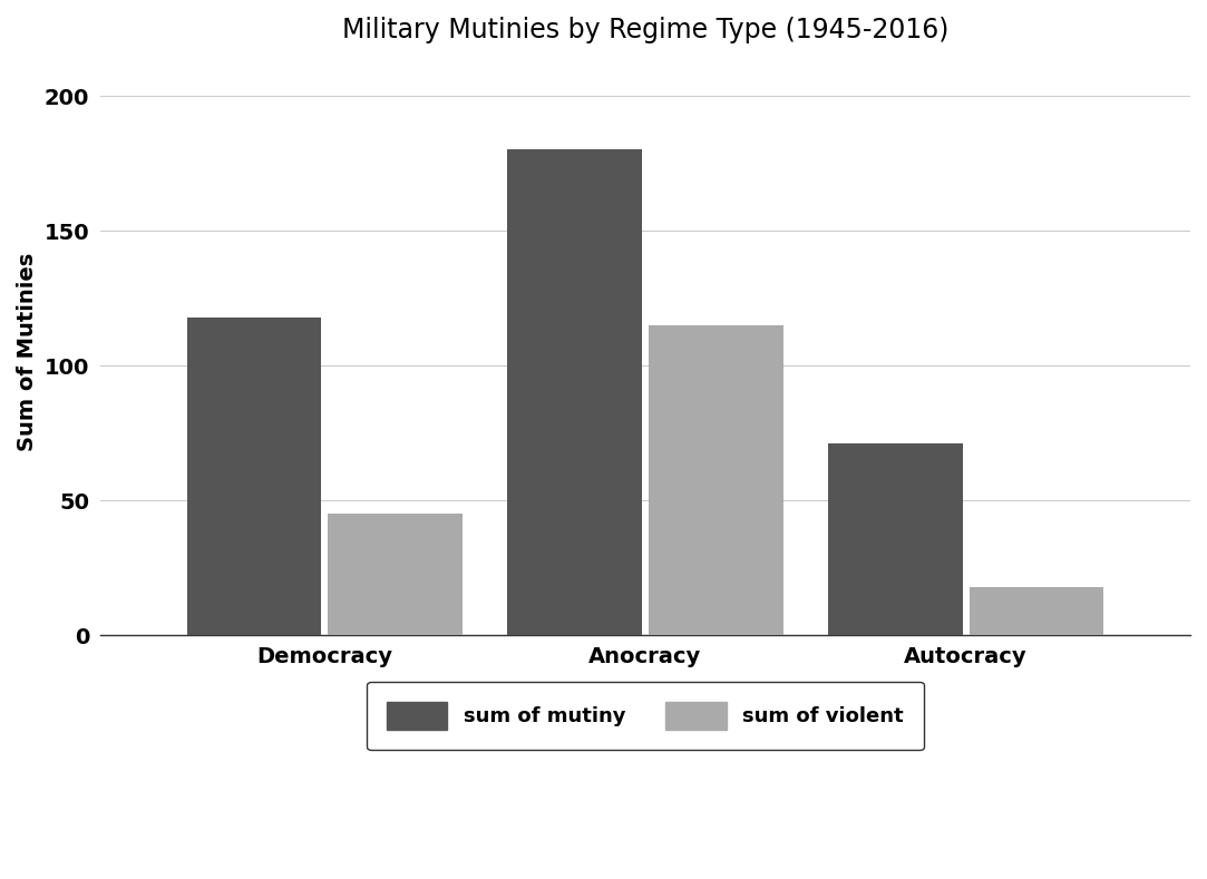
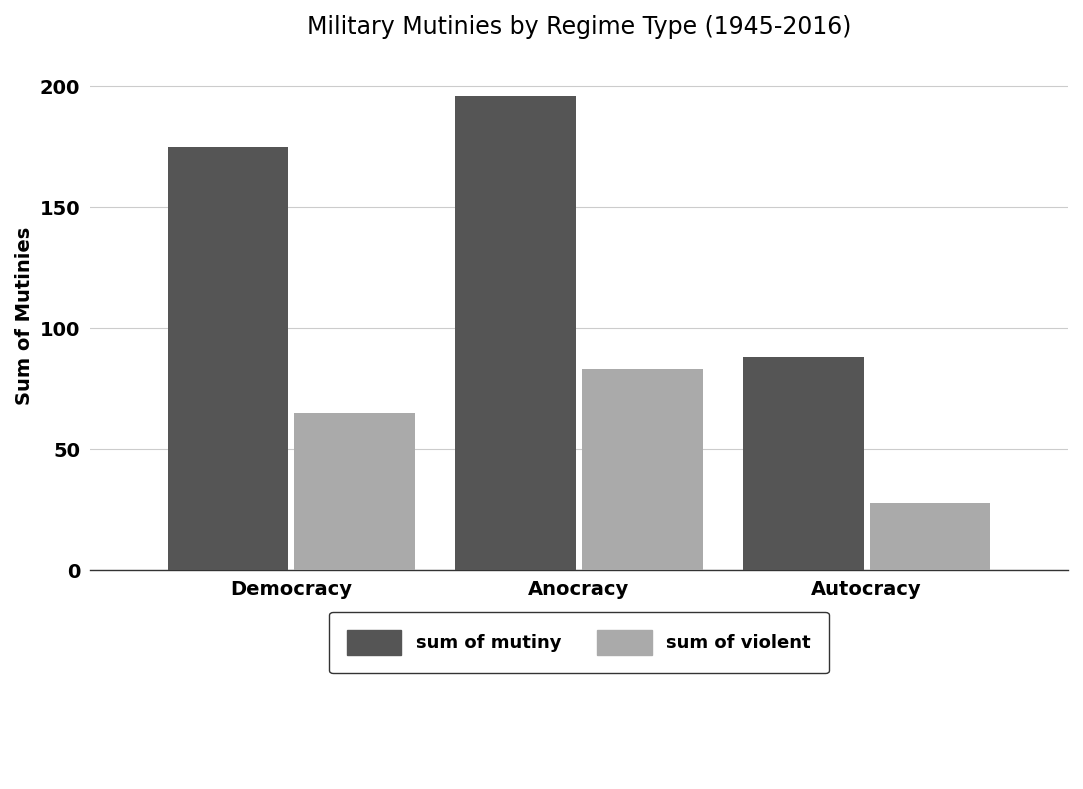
sum of mutiny/Democracy: 118 -> 175
sum of violent/Democracy: 45 -> 65
sum of mutiny/Anocracy: 180 -> 196
sum of violent/Anocracy: 115 -> 83
sum of mutiny/Autocracy: 71 -> 88
sum of violent/Autocracy: 18 -> 28
